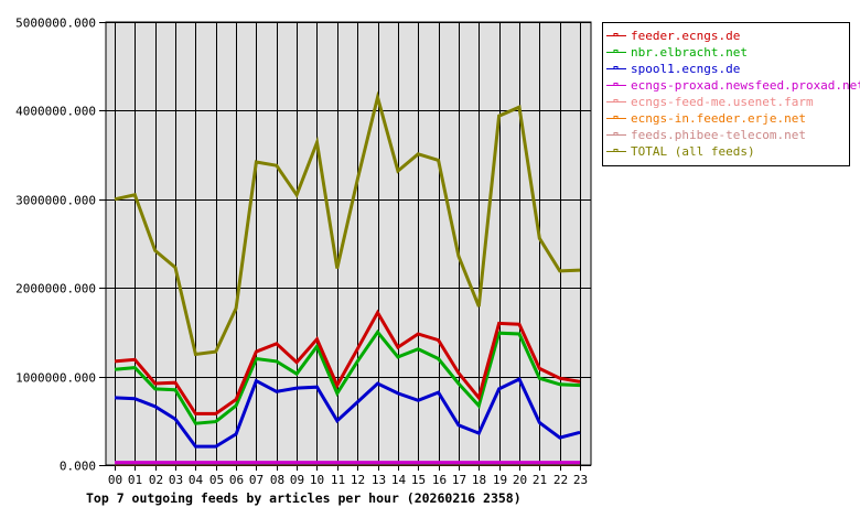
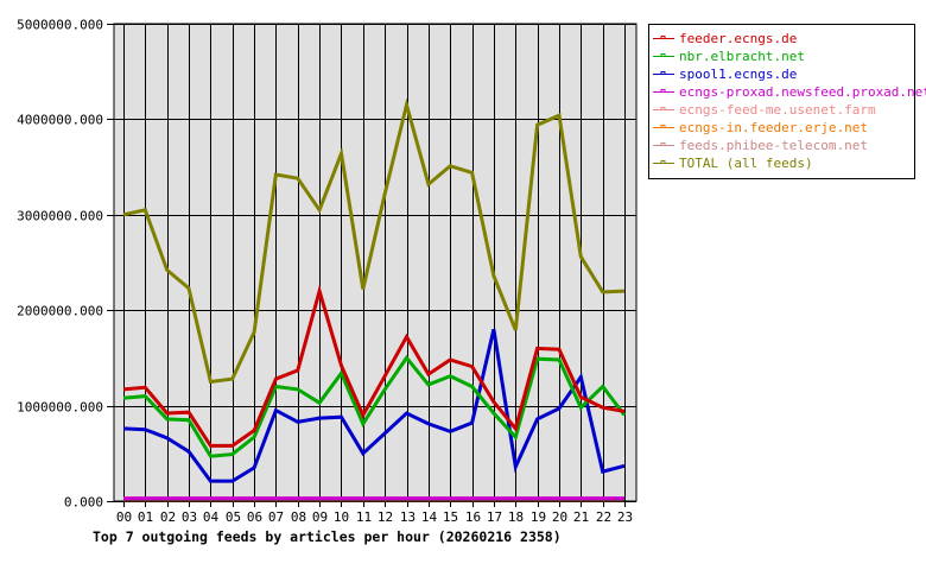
feeder.ecngs.de/09: 1200000 -> 2200000
spool1.ecngs.de/17: 400000 -> 1800000
spool1.ecngs.de/21: 500000 -> 1300000
nbr.elbracht.net/22: 900000 -> 1200000
